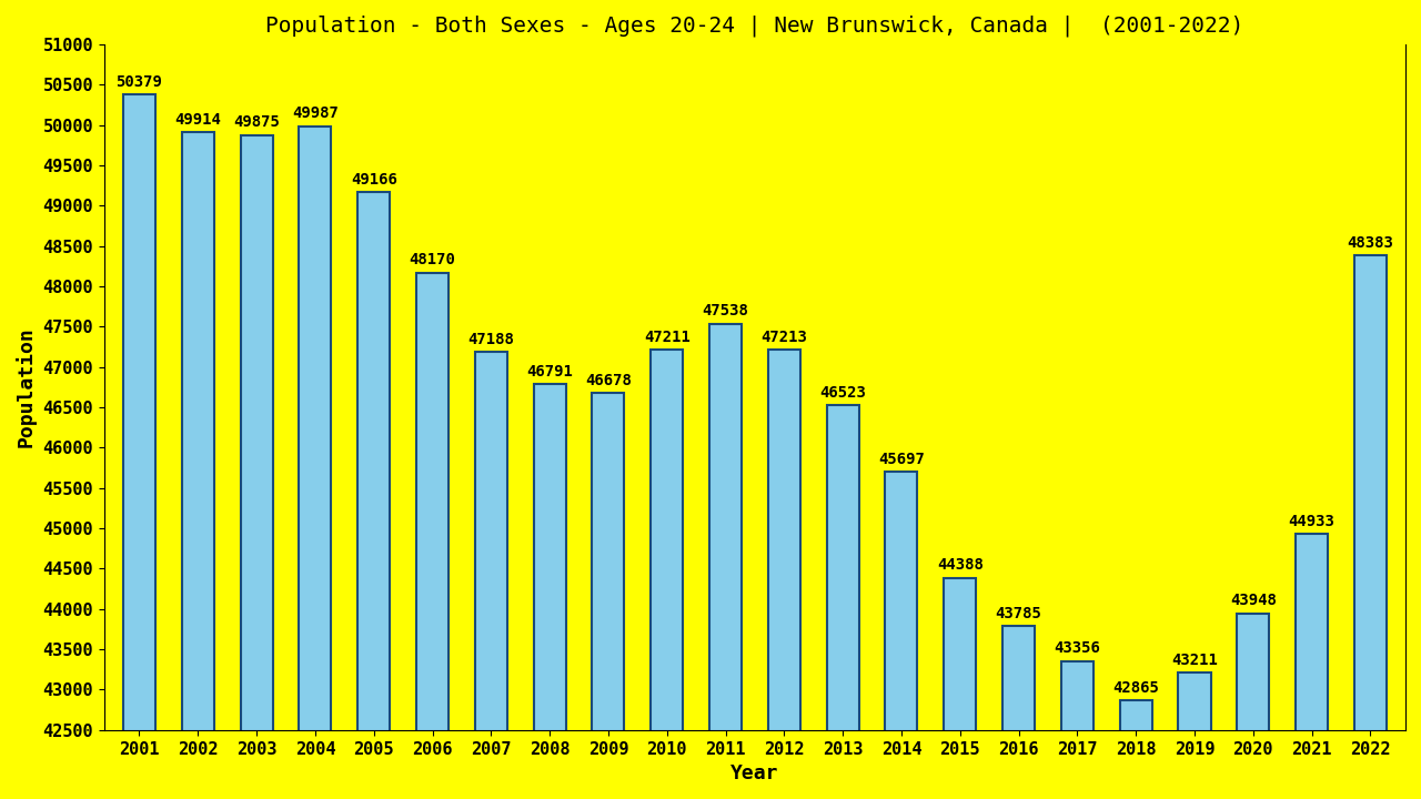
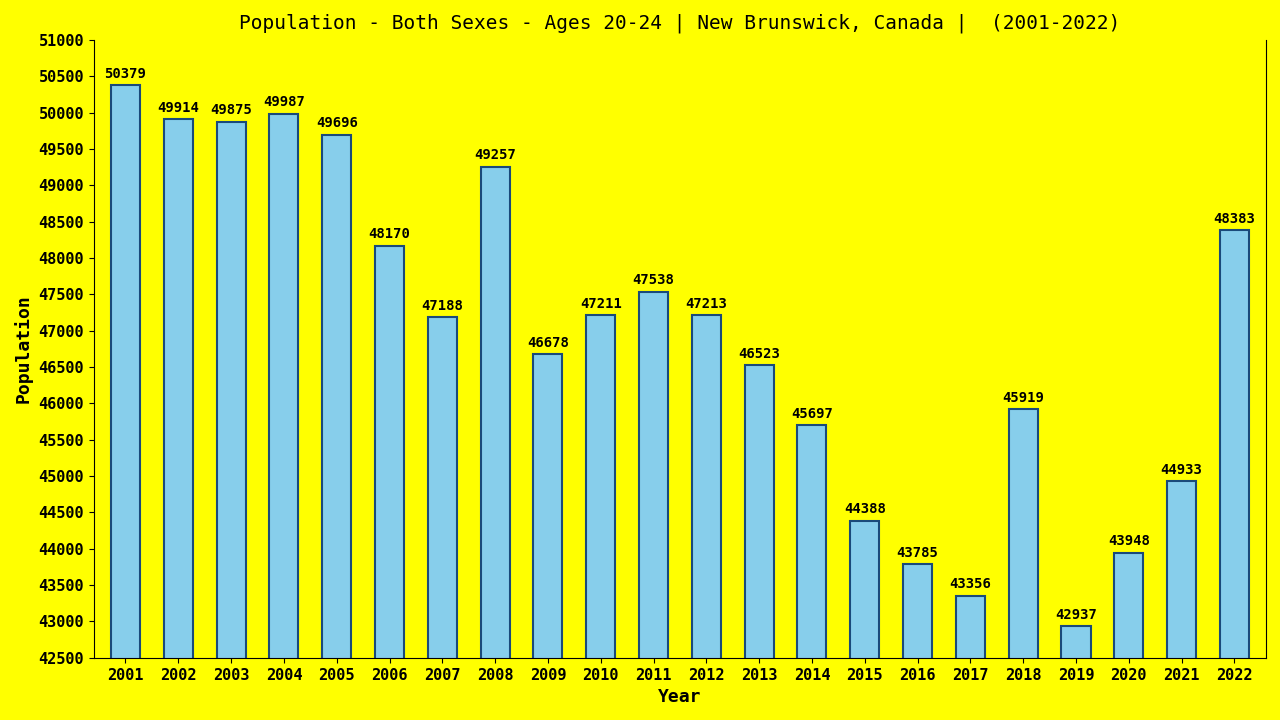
2005: 49166 -> 49696
2008: 46791 -> 49257
2018: 42865 -> 45919
2019: 43211 -> 42937
